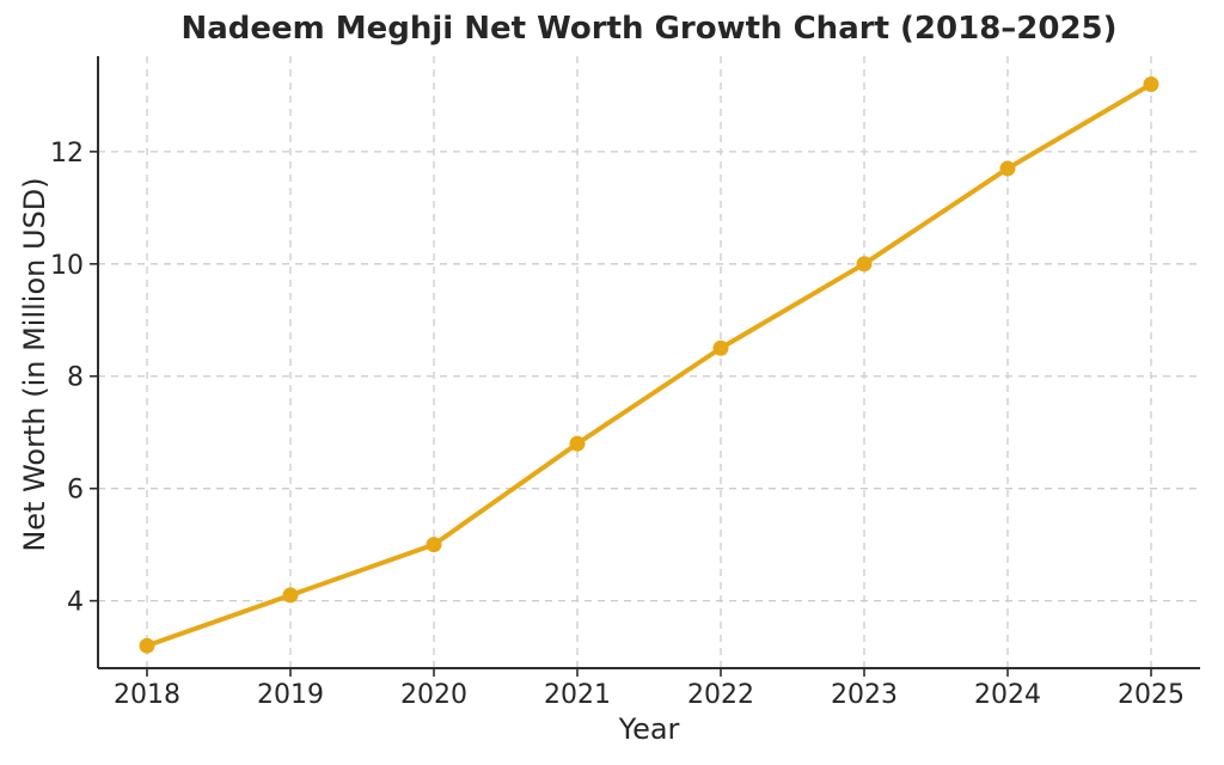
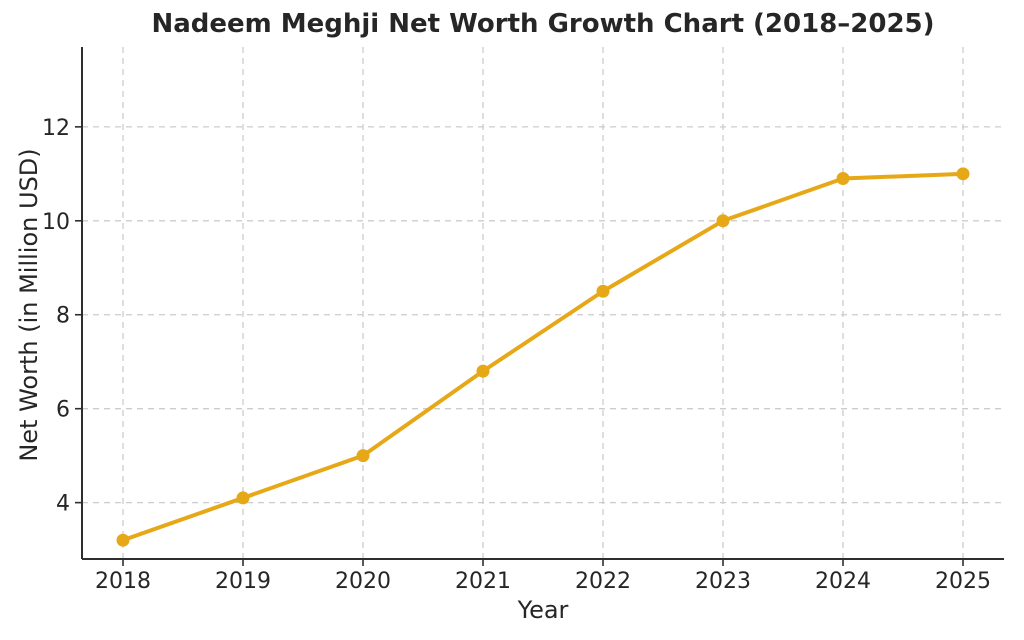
2024: 11.7 -> 10.9
2025: 13.2 -> 11.0
